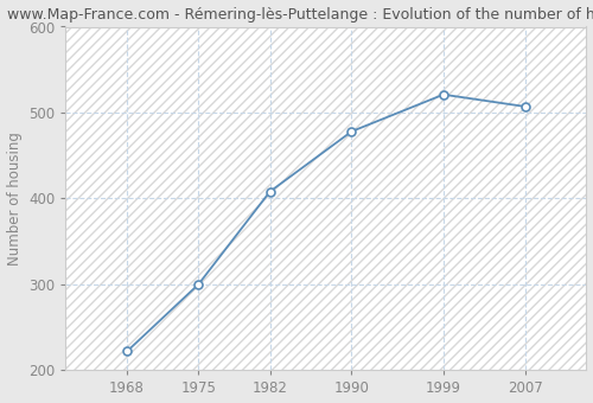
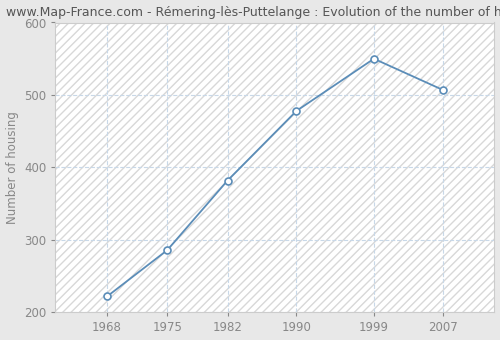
1975: 300 -> 286
1982: 408 -> 382
1999: 521 -> 550
